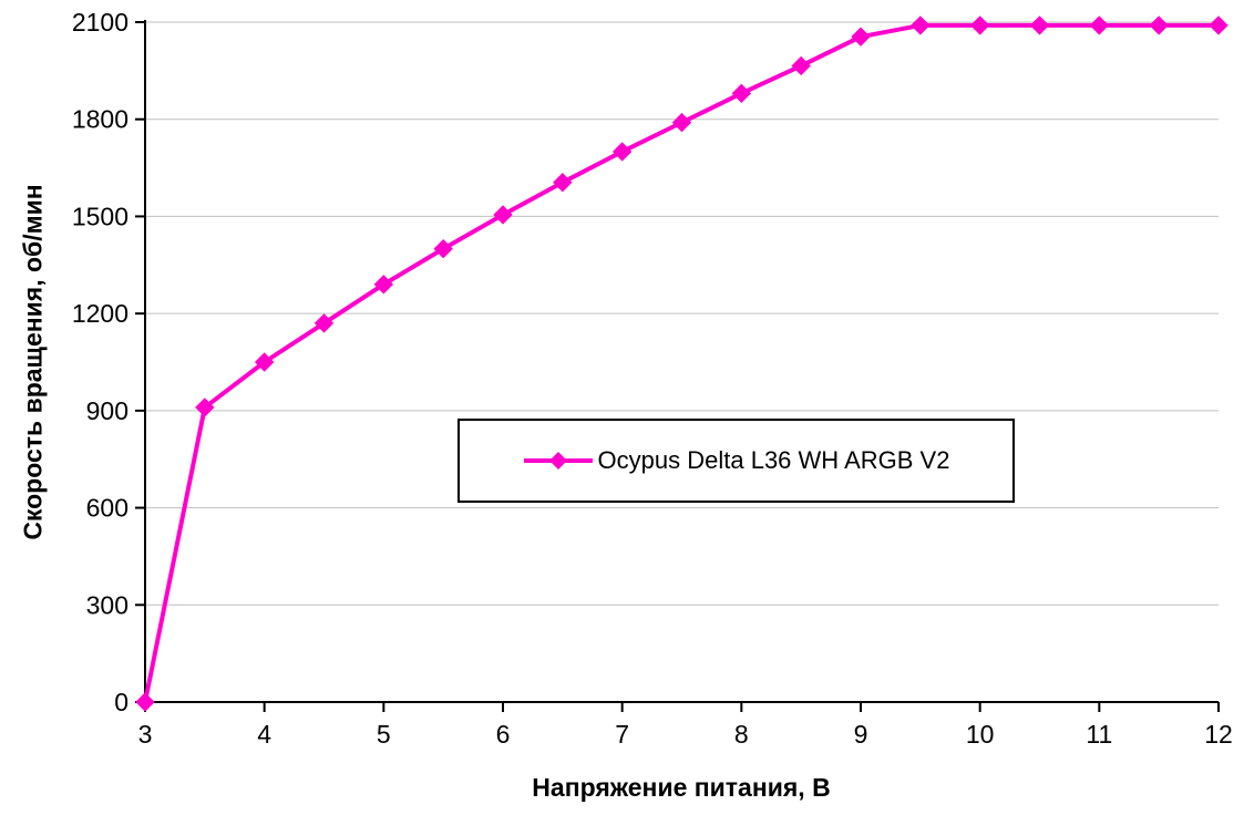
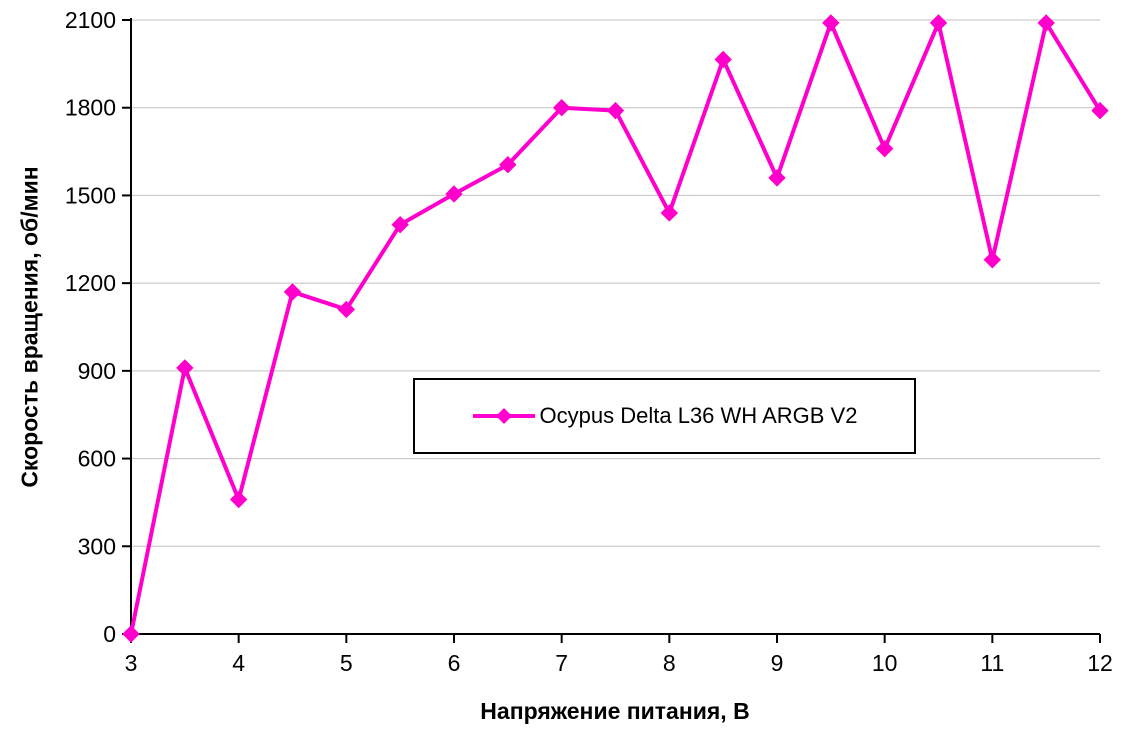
4: 1050 -> 460
5: 1290 -> 1110
7: 1700 -> 1800
8: 1880 -> 1440
9: 2060 -> 1560
10: 2090 -> 1660
11: 2090 -> 1280
12: 2090 -> 1790
